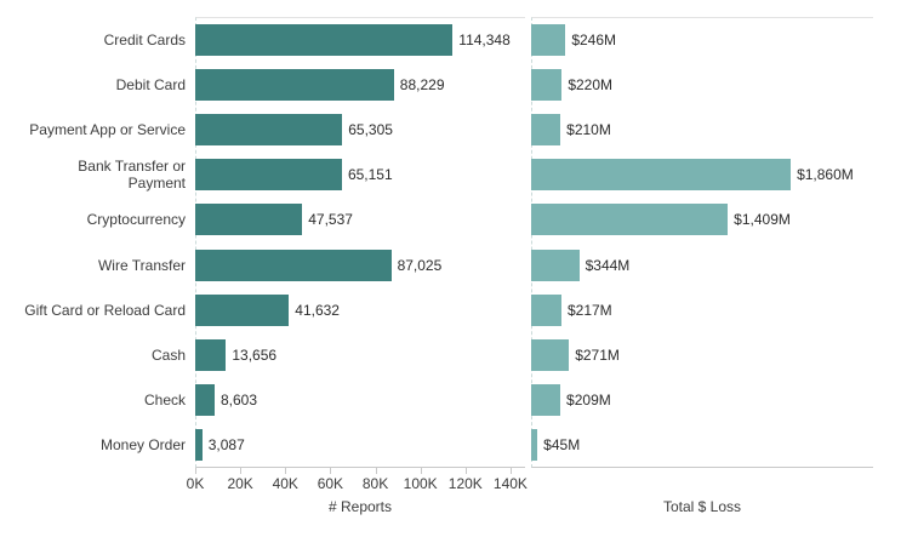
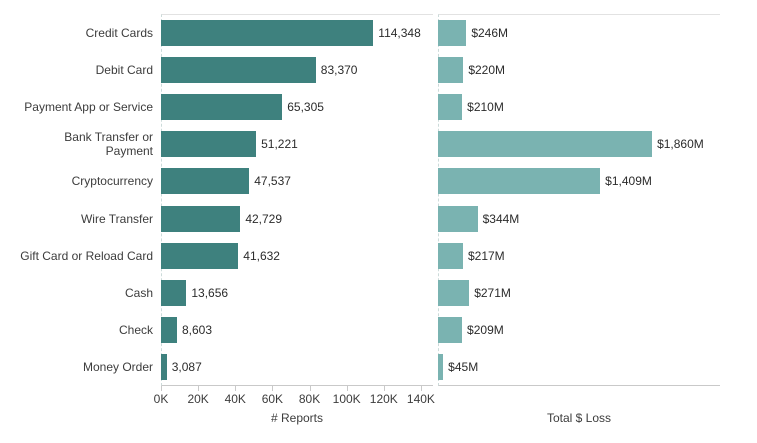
# Reports/Debit Card: 88,229 -> 83,370
# Reports/Bank Transfer or Payment: 65,151 -> 51,221
# Reports/Wire Transfer: 87,025 -> 42,729
